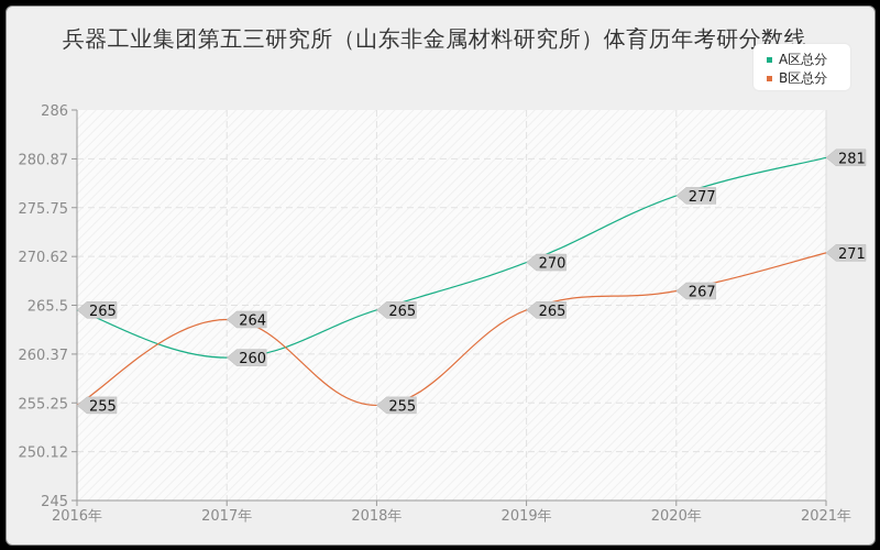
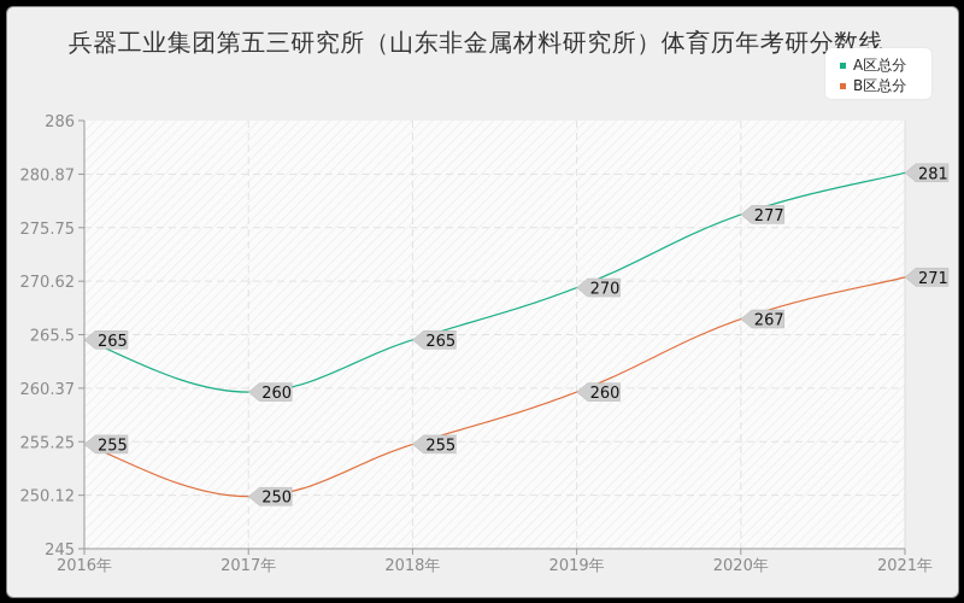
B区总分/2017年: 264 -> 250
B区总分/2019年: 265 -> 260
